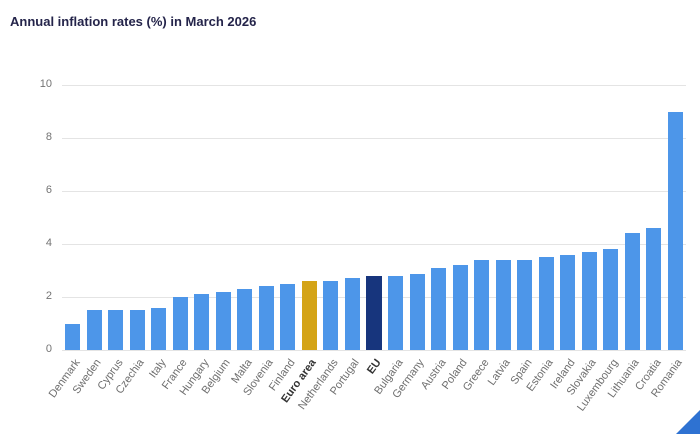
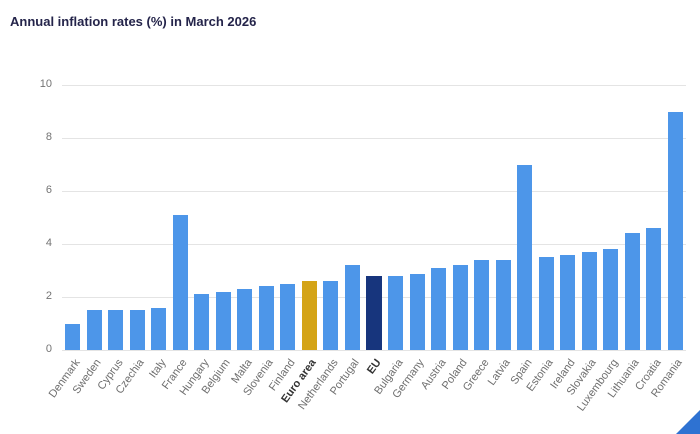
France: 2.0 -> 5.1
Portugal: 2.7 -> 3.2
Spain: 3.4 -> 7.0
